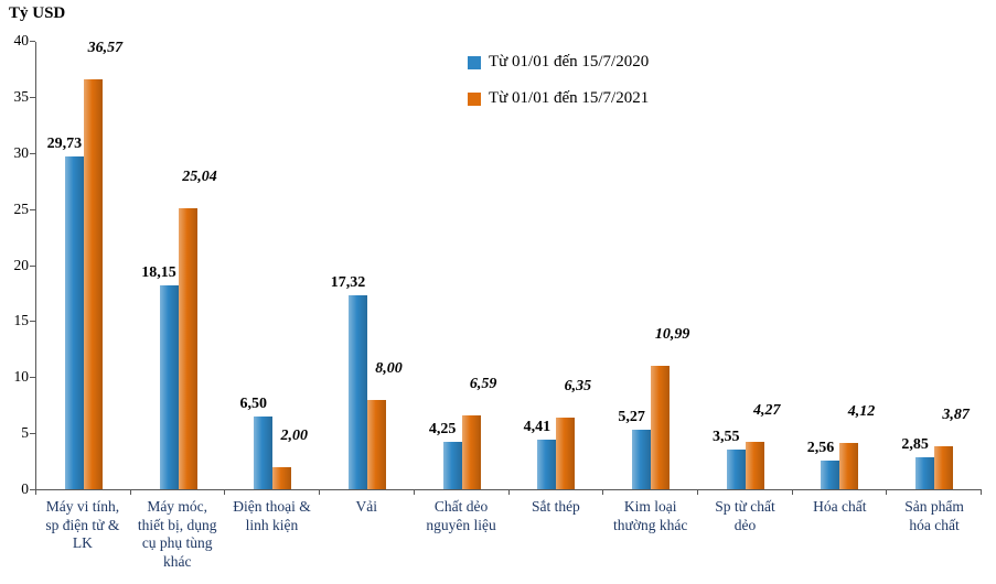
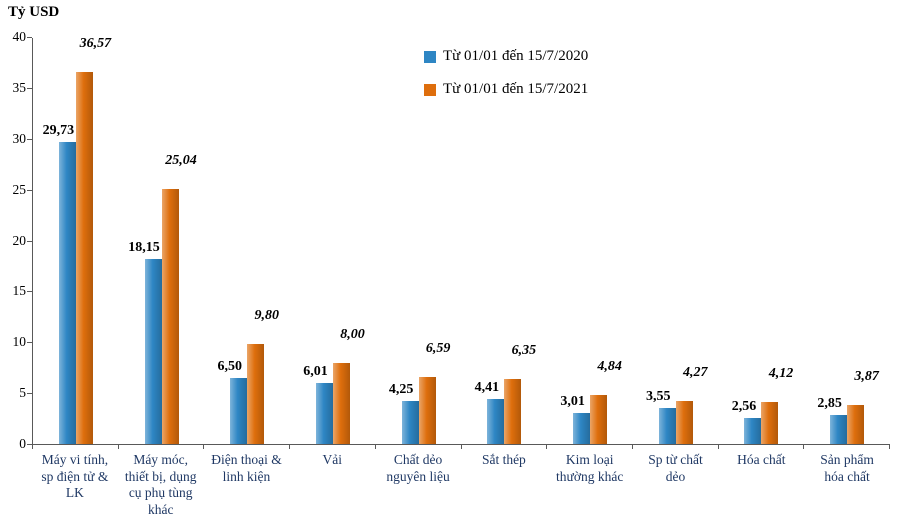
Từ 01/01 đến 15/7/2021/Điện thoại & linh kiện: 2,00 -> 9,80
Từ 01/01 đến 15/7/2020/Vải: 17,32 -> 6,01
Từ 01/01 đến 15/7/2020/Kim loại thường khác: 5,27 -> 3,01
Từ 01/01 đến 15/7/2021/Kim loại thường khác: 10,99 -> 4,84
